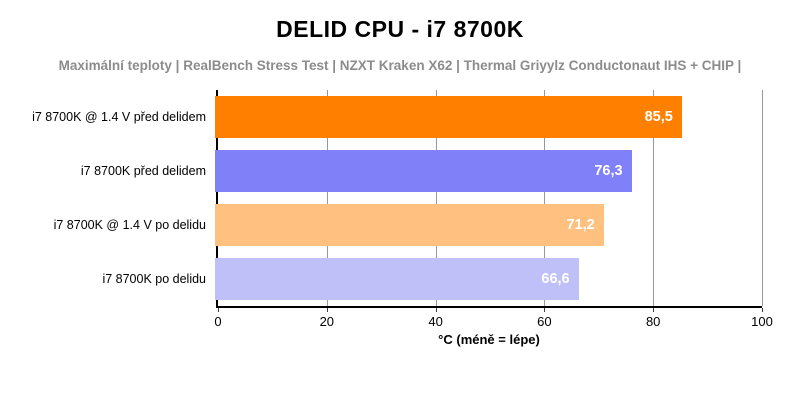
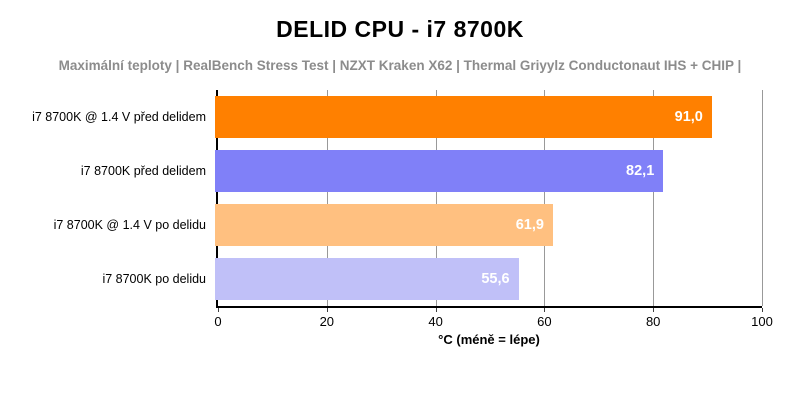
i7 8700K @ 1.4 V před delidem: 85,5 -> 91,0
i7 8700K před delidem: 76,3 -> 82,1
i7 8700K @ 1.4 V po delidu: 71,2 -> 61,9
i7 8700K po delidu: 66,6 -> 55,6
